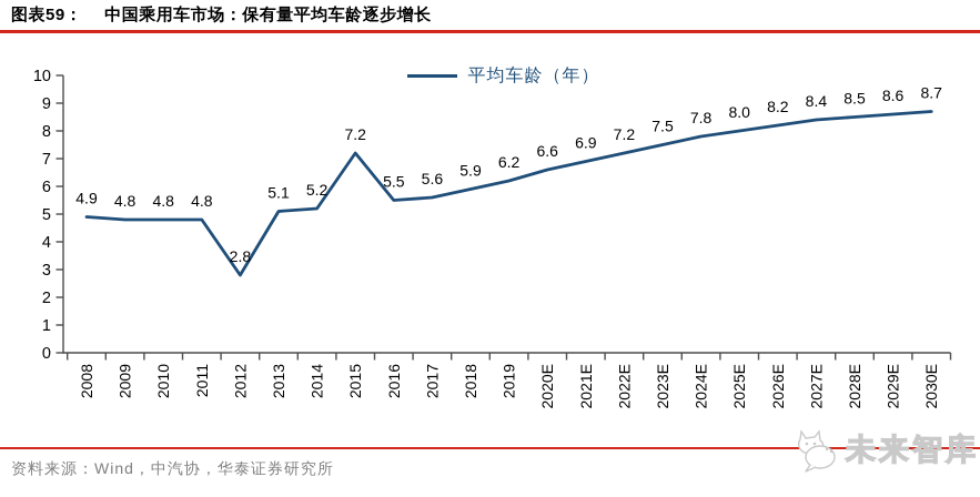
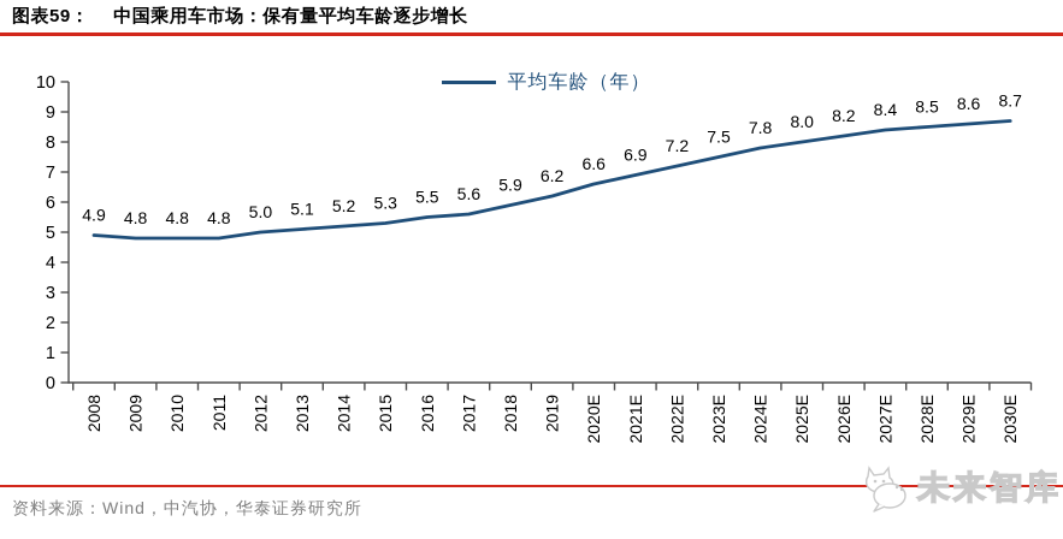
2012: 2.8 -> 5.0
2015: 7.2 -> 5.3
